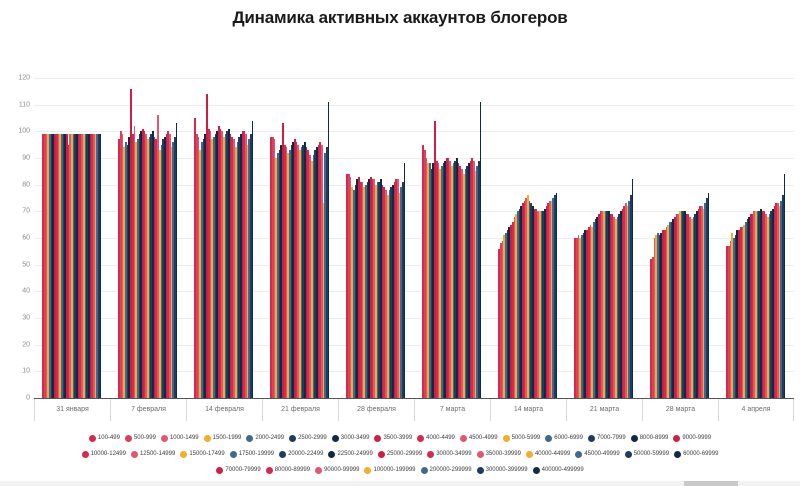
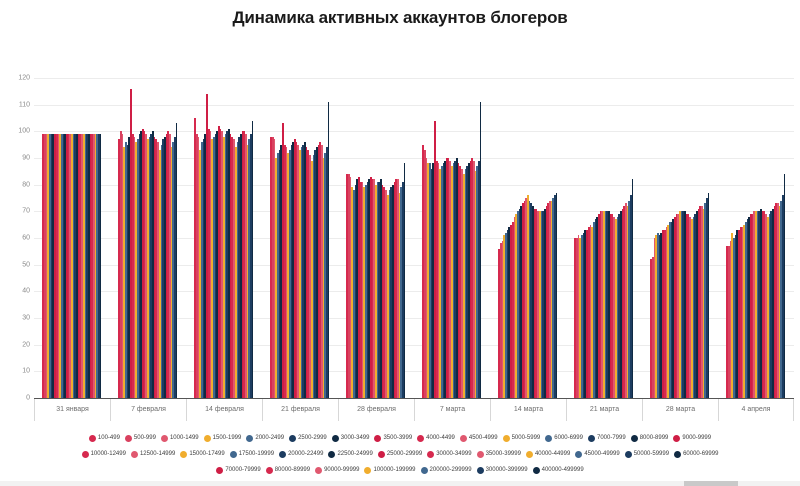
10000-12499/31 января: 95 -> 99
4500-4999/7 февраля: 102 -> 98
35000-39999/7 февраля: 106 -> 96
100000-199999/21 февраля: 73 -> 90
